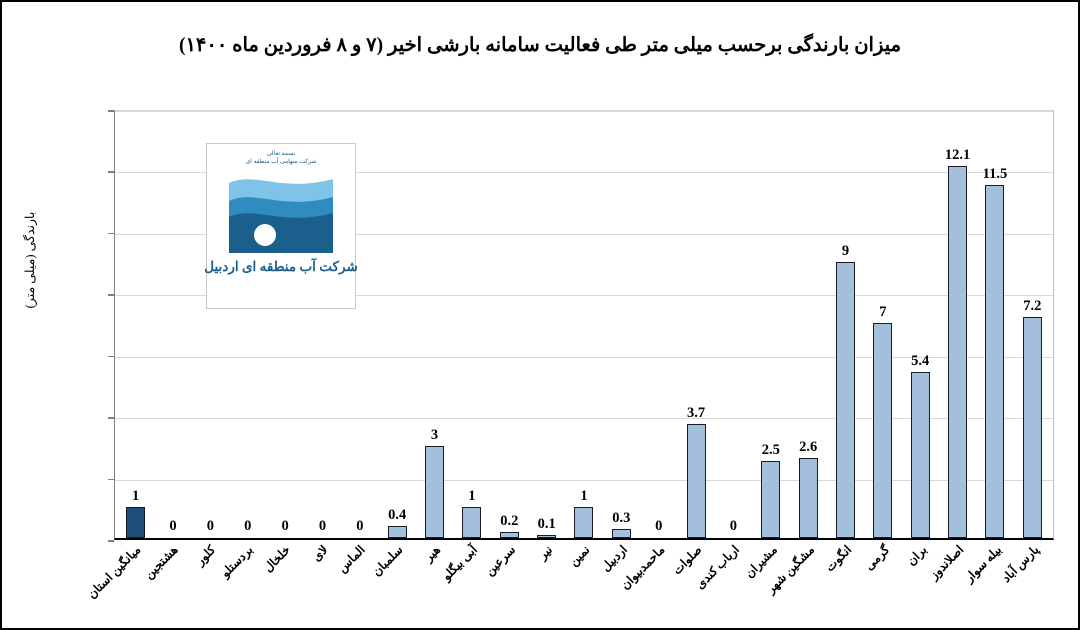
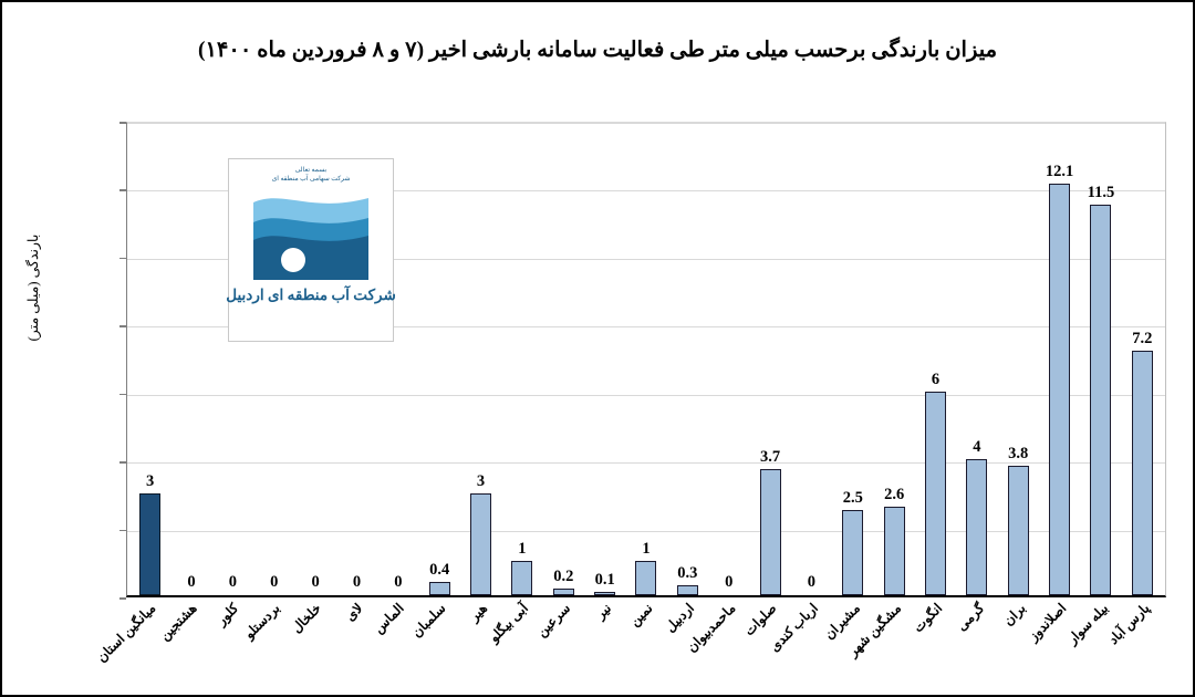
میانگین استان: 1 -> 3
انگوت: 9 -> 6
گرمی: 7 -> 4
بران: 5.4 -> 3.8
